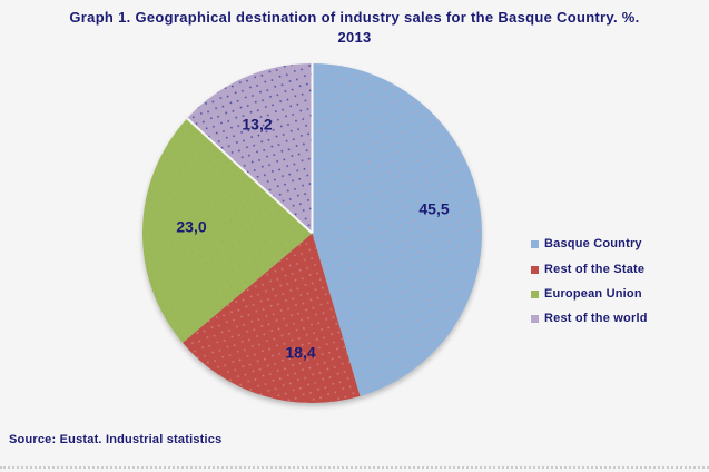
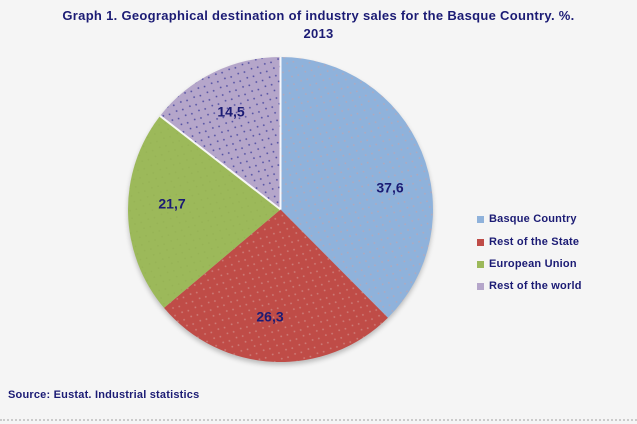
Basque Country: 45,5 -> 37,6
Rest of the State: 18,4 -> 26,3
European Union: 23,0 -> 21,7
Rest of the world: 13,2 -> 14,5
